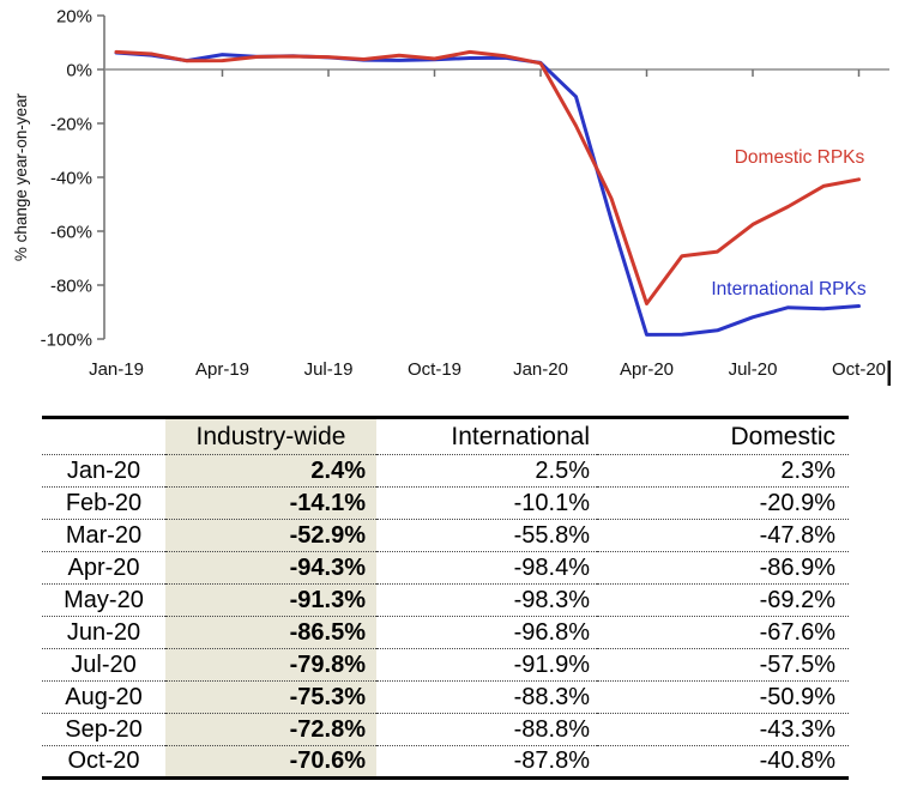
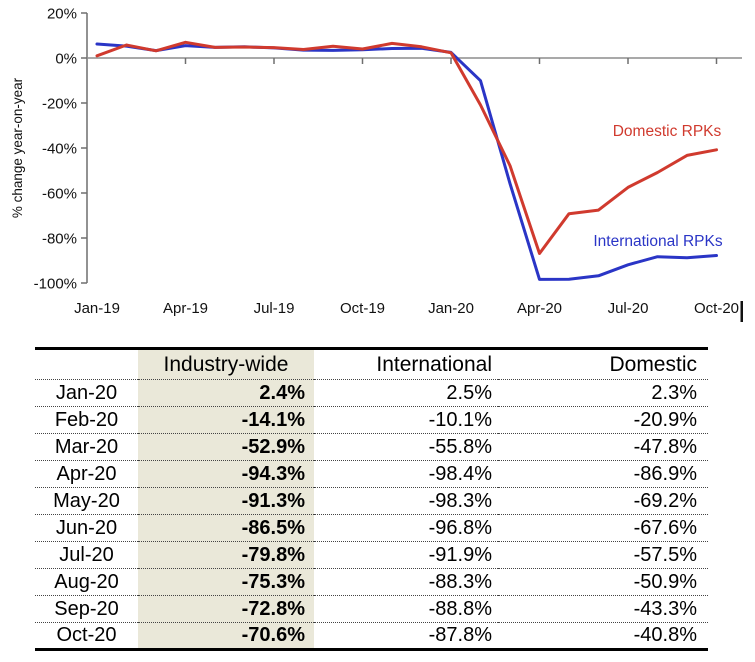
Domestic RPKs/Jan-19: 6% -> 1%
Domestic RPKs/Apr-19: 3% -> 7%
